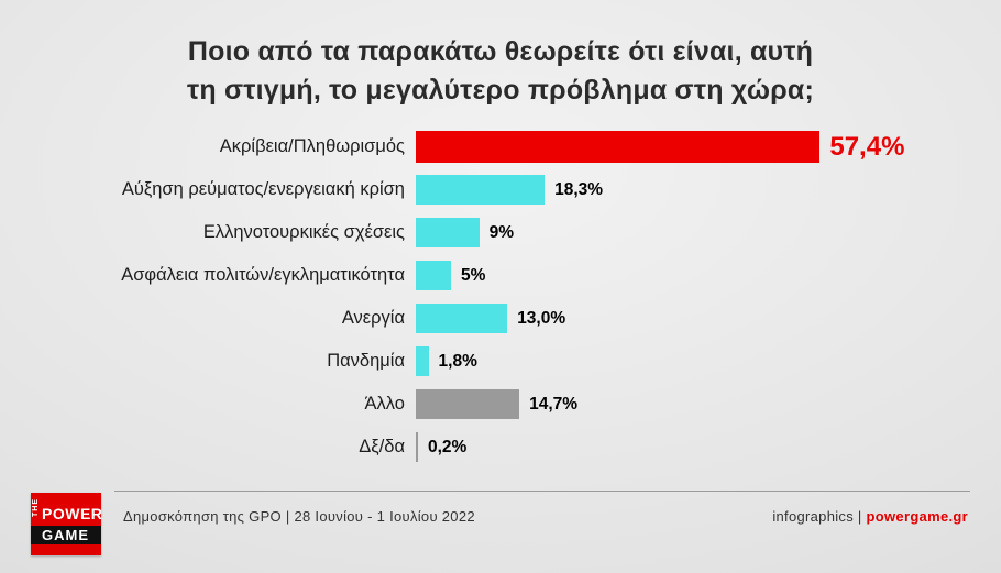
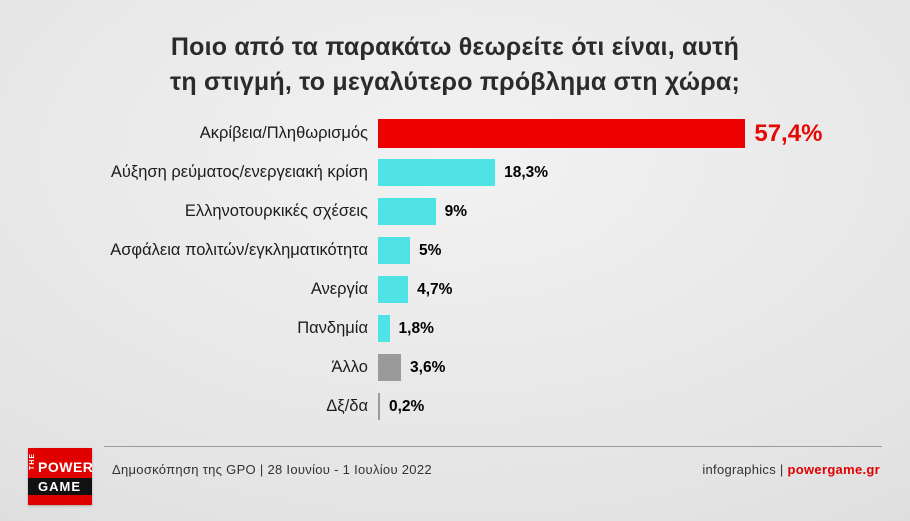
Ανεργία: 13,0% -> 4,7%
Άλλο: 14,7% -> 3,6%
